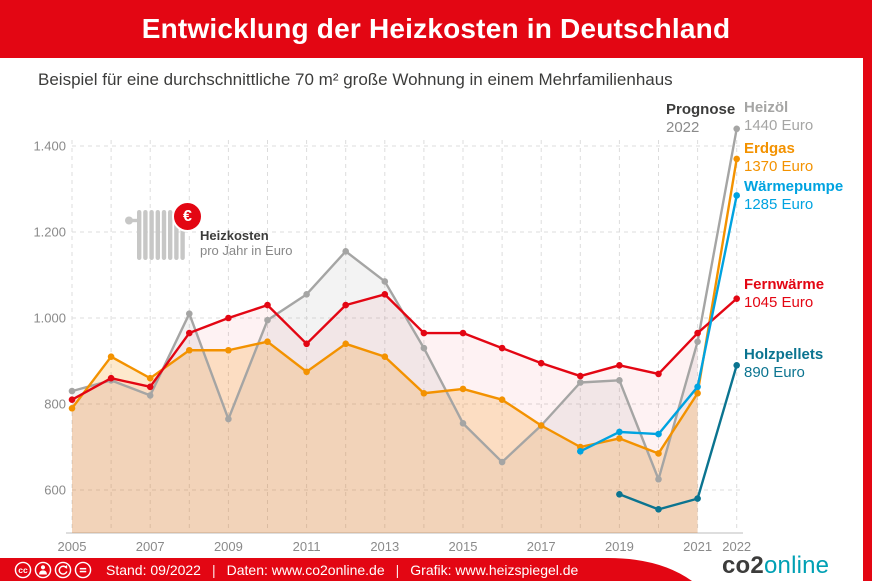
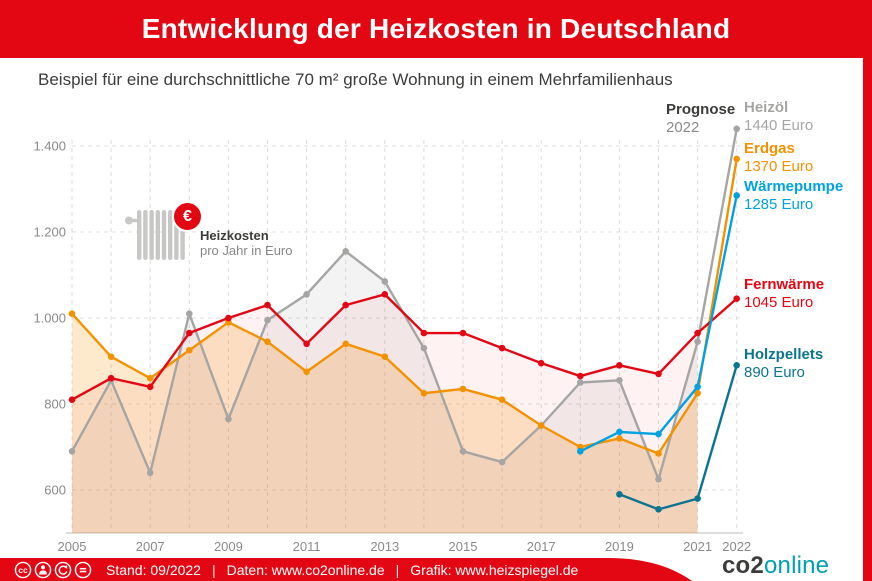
Heizöl/2005: 830 -> 690
Erdgas/2005: 790 -> 1010
Heizöl/2007: 820 -> 640
Erdgas/2009: 920 -> 990
Heizöl/2015: 760 -> 690
